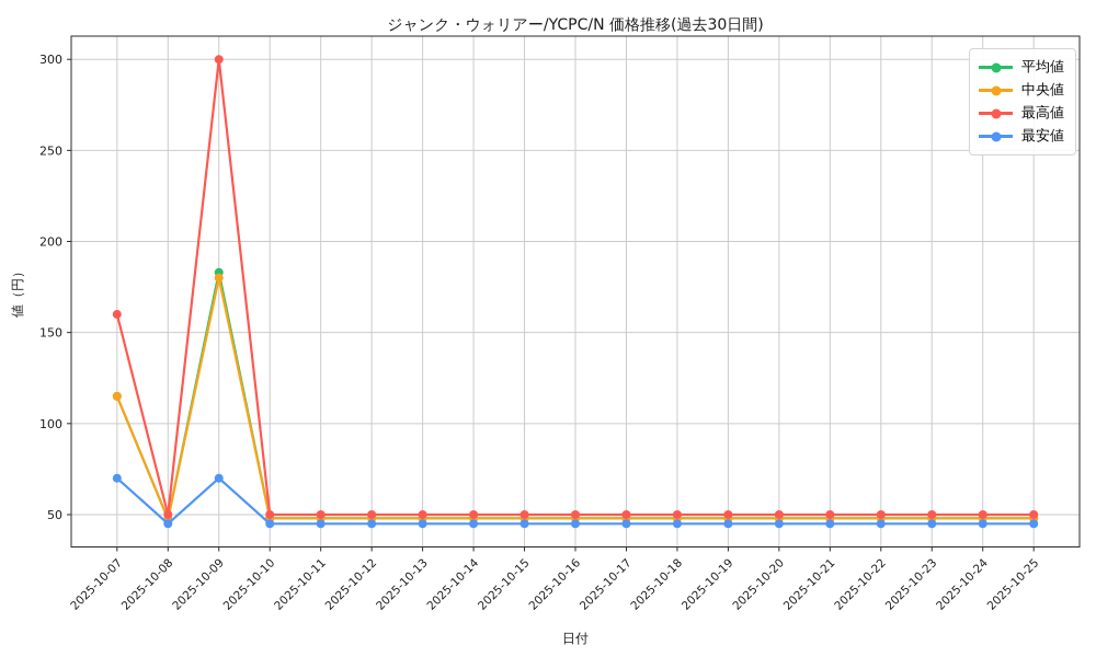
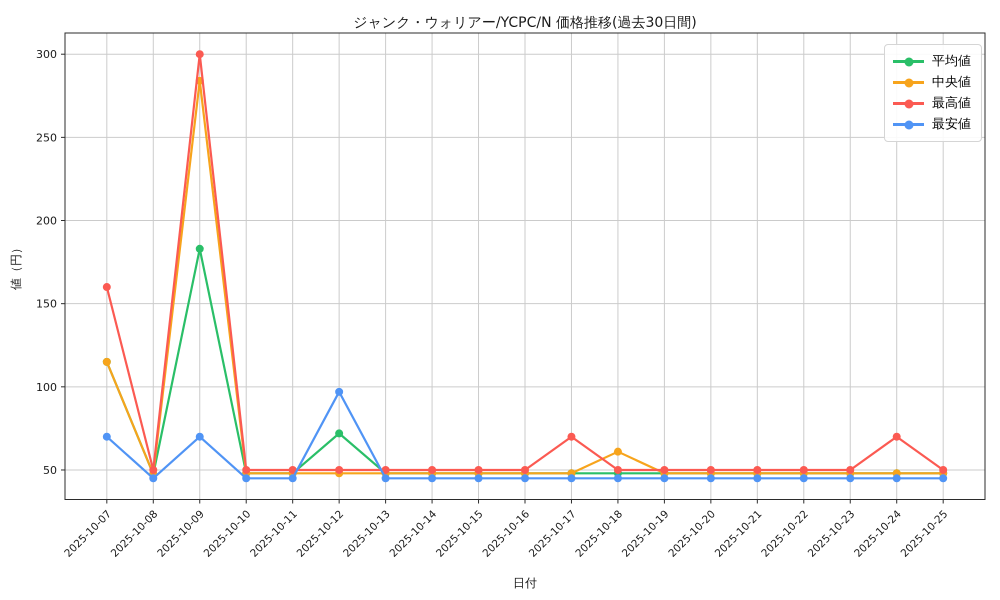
中央値/2025-10-09: 180 -> 284
平均値/2025-10-12: 48 -> 72
最安値/2025-10-12: 45 -> 97
最高値/2025-10-17: 50 -> 70
中央値/2025-10-18: 48 -> 61
最高値/2025-10-24: 50 -> 70
